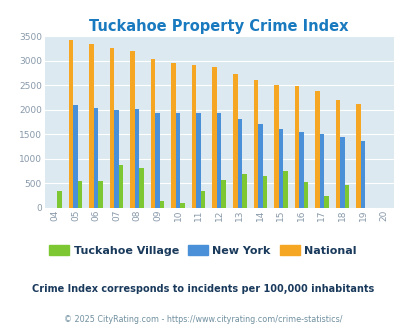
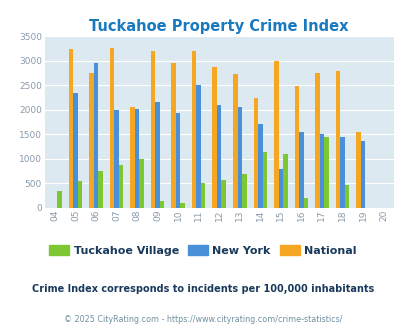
National/05: 3420 -> 3250
New York/05: 2090 -> 2350
National/06: 3340 -> 2750
New York/06: 2040 -> 2950
Tuckahoe Village/06: 550 -> 750
National/08: 3200 -> 2050
Tuckahoe Village/08: 820 -> 1000
National/09: 3040 -> 3200
New York/09: 1940 -> 2150
National/11: 2910 -> 3200
New York/11: 1930 -> 2500
Tuckahoe Village/11: 350 -> 500
New York/12: 1930 -> 2100
New York/13: 1820 -> 2050
National/14: 2600 -> 2250
Tuckahoe Village/14: 650 -> 1150
National/15: 2500 -> 3000
New York/15: 1600 -> 800
Tuckahoe Village/15: 750 -> 1100
Tuckahoe Village/16: 530 -> 200
National/17: 2380 -> 2750
Tuckahoe Village/17: 250 -> 1450
National/18: 2200 -> 2800
National/19: 2110 -> 1550
